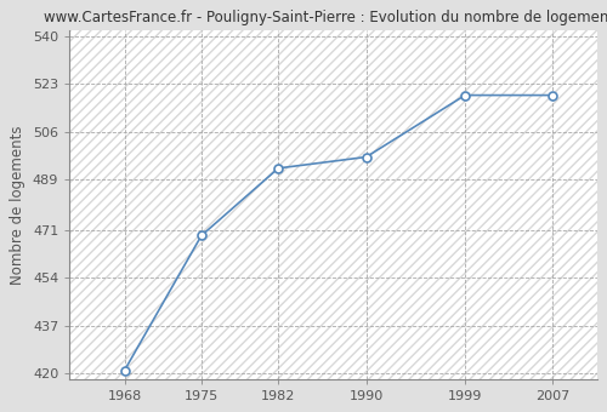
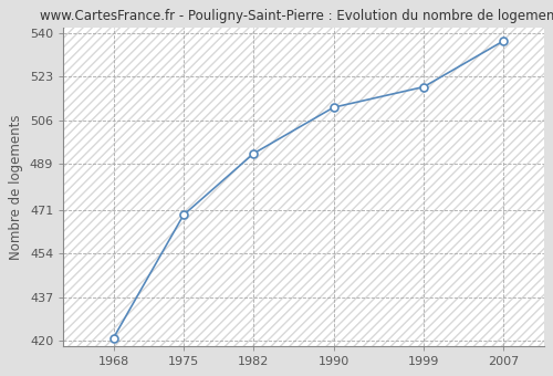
1990: 497 -> 511
2007: 519 -> 537
